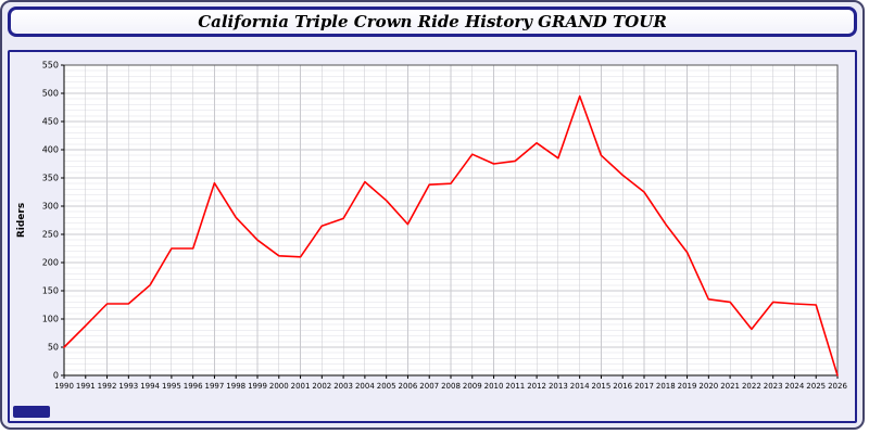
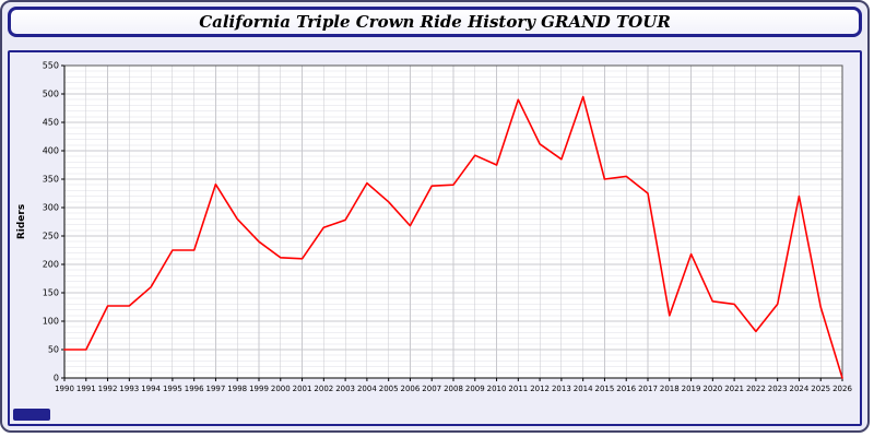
1991: 90 -> 50
2011: 380 -> 490
2015: 390 -> 350
2018: 270 -> 110
2024: 130 -> 320
